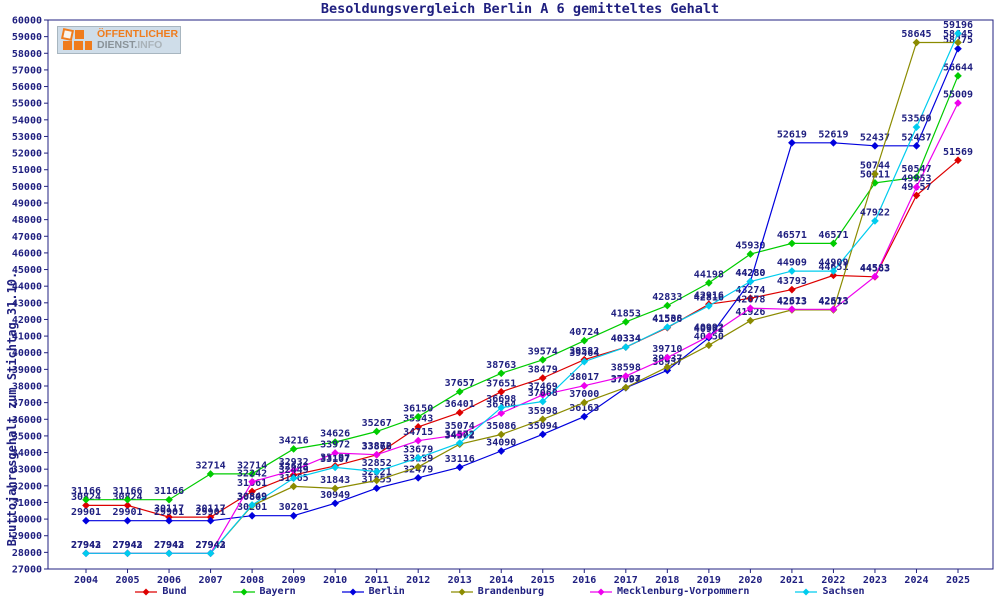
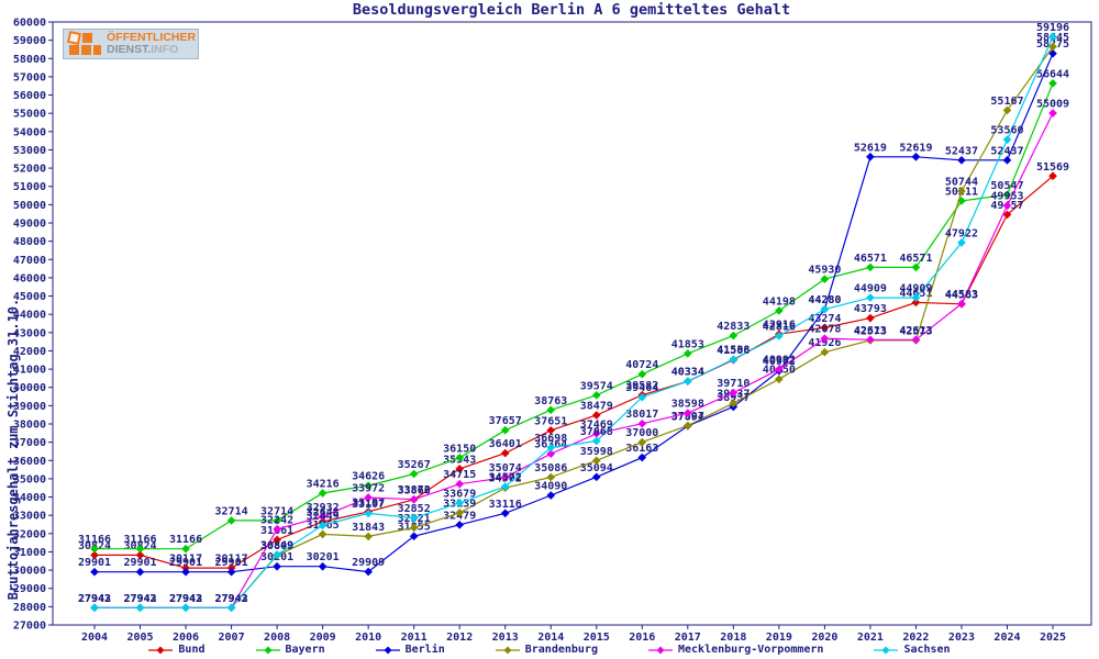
Berlin/2010: 30949 -> 29909
Brandenburg/2024: 58645 -> 55167
